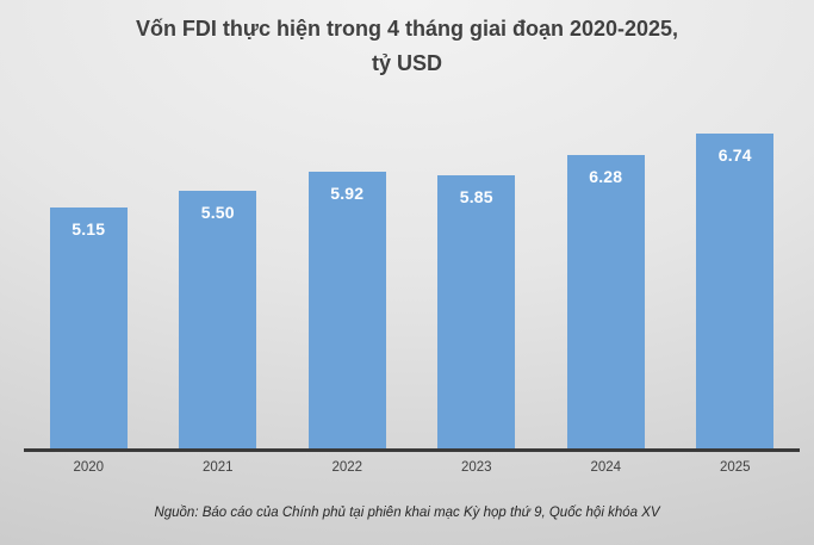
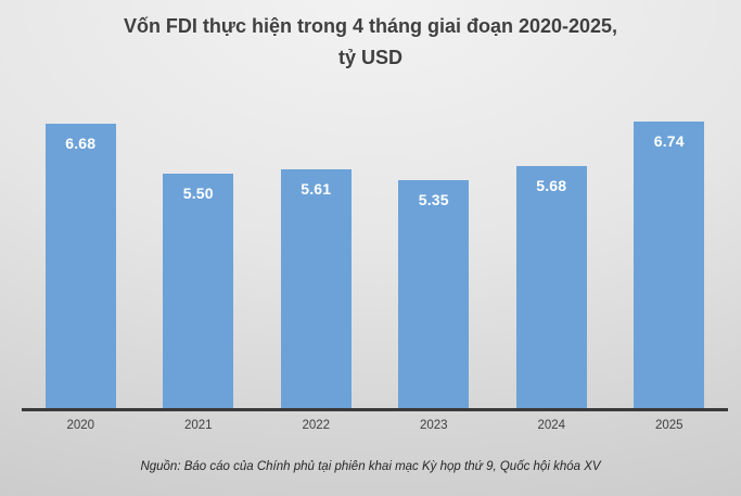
2020: 5.15 -> 6.68
2022: 5.92 -> 5.61
2023: 5.85 -> 5.35
2024: 6.28 -> 5.68
